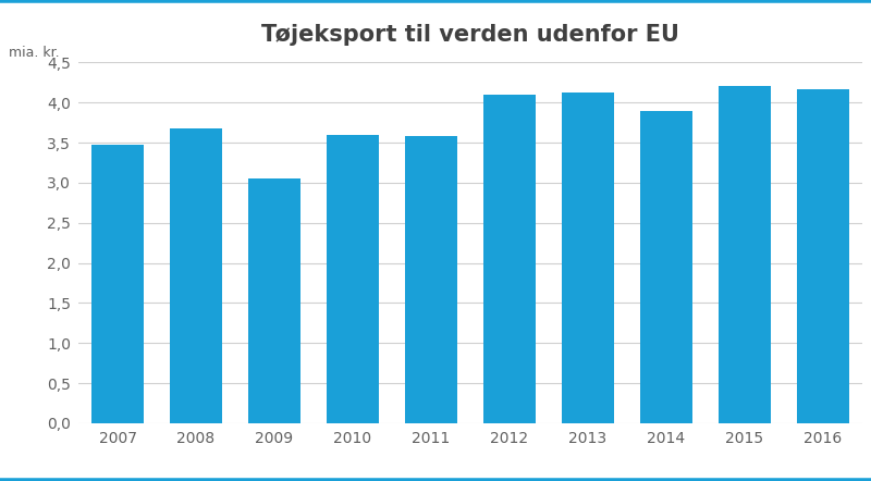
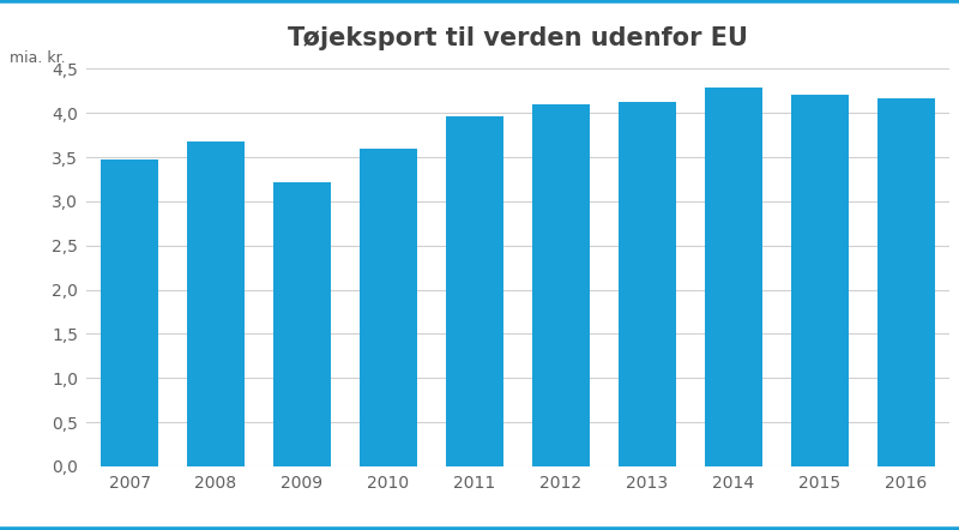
2009: 3,06 -> 3,22
2011: 3,58 -> 3,97
2014: 3,90 -> 4,29
